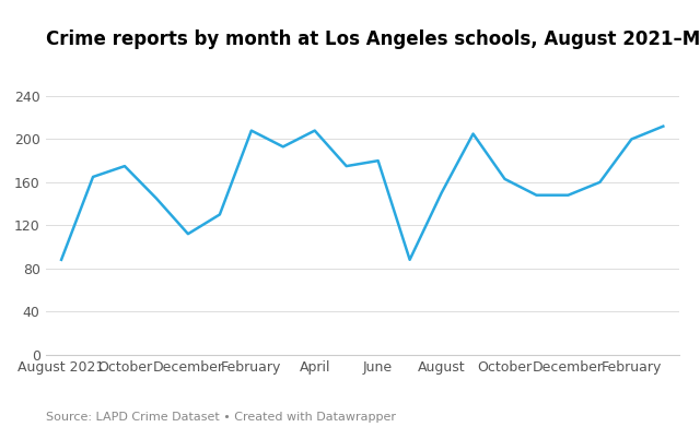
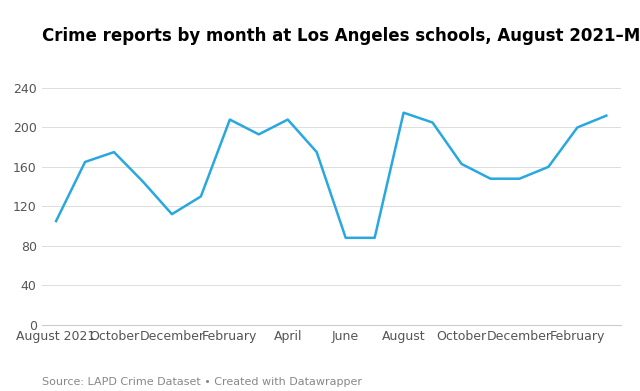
August 2021: 88 -> 105
June: 180 -> 88
August: 150 -> 215
